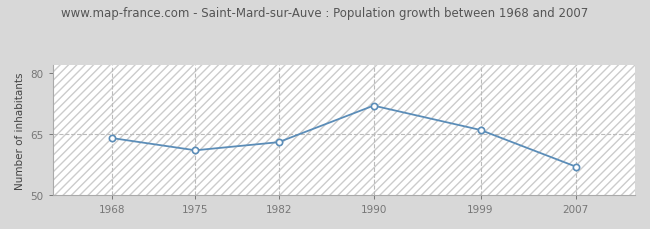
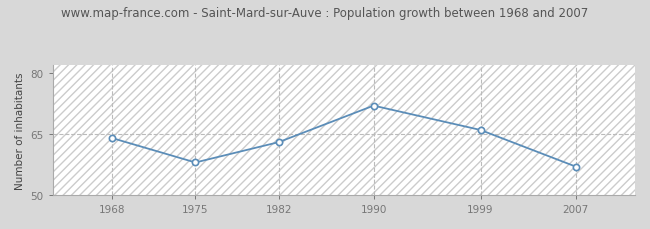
1975: 61 -> 58
